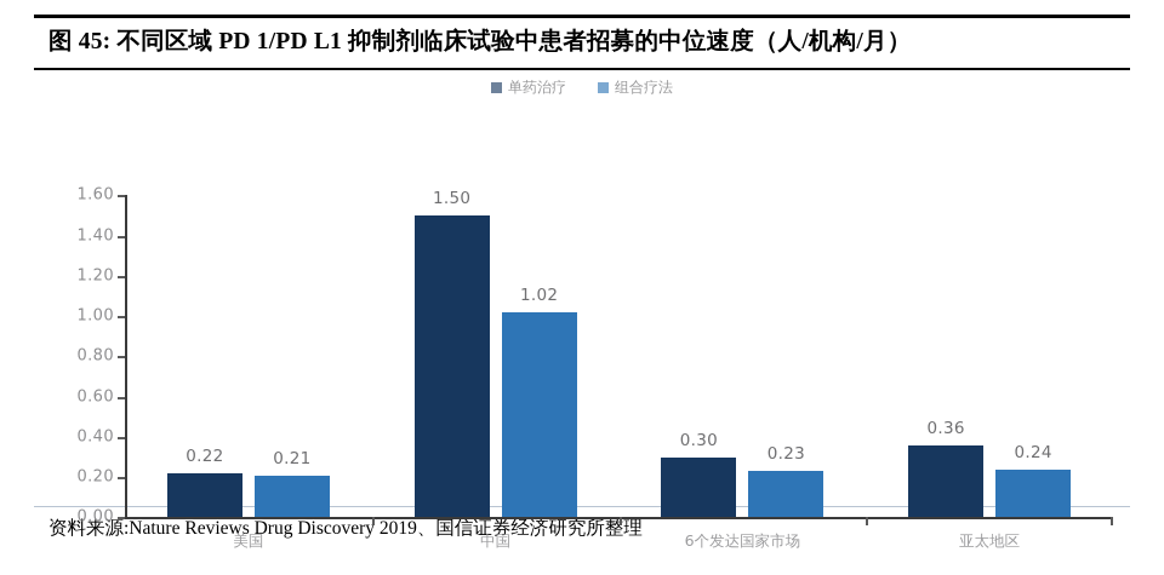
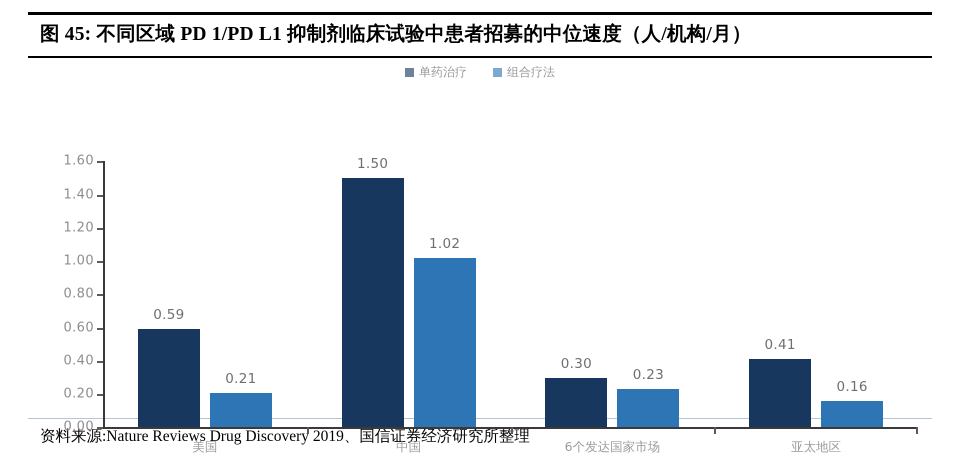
单药治疗/美国: 0.22 -> 0.59
单药治疗/亚太地区: 0.36 -> 0.41
组合疗法/亚太地区: 0.24 -> 0.16
